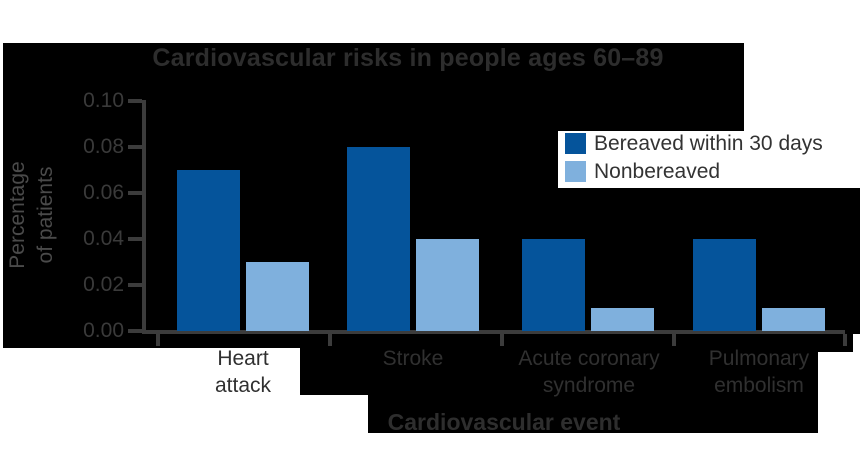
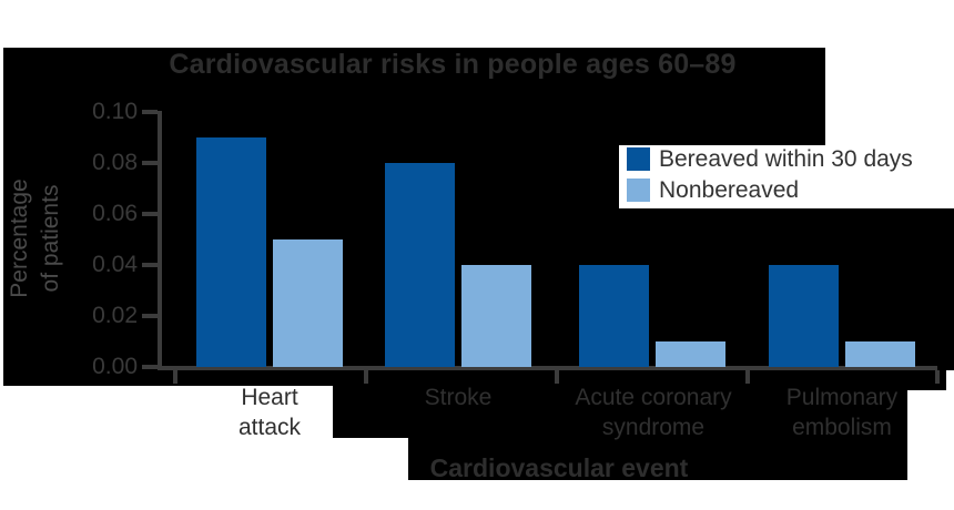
Bereaved within 30 days/Heart attack: 0.07 -> 0.09
Nonbereaved/Heart attack: 0.03 -> 0.05
